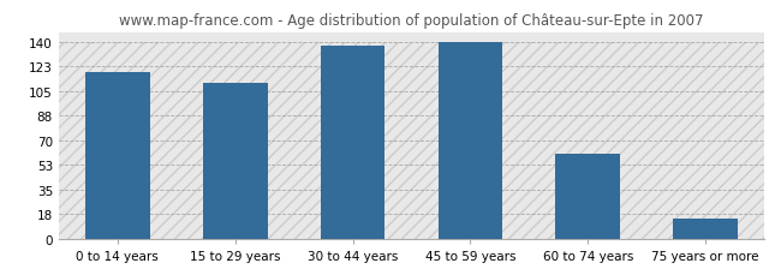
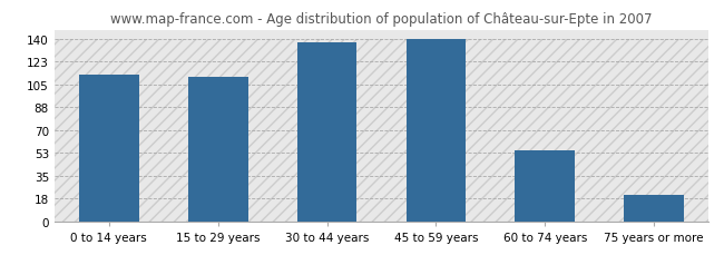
0 to 14 years: 119 -> 113
60 to 74 years: 61 -> 55
75 years or more: 14 -> 20
